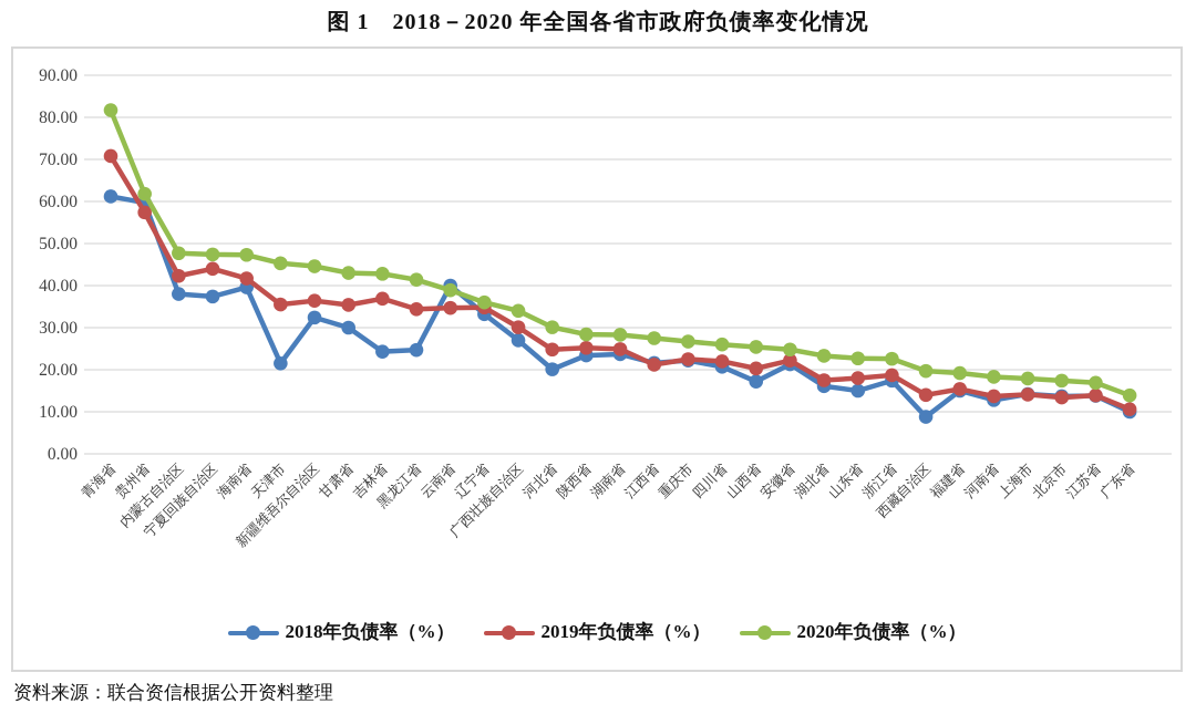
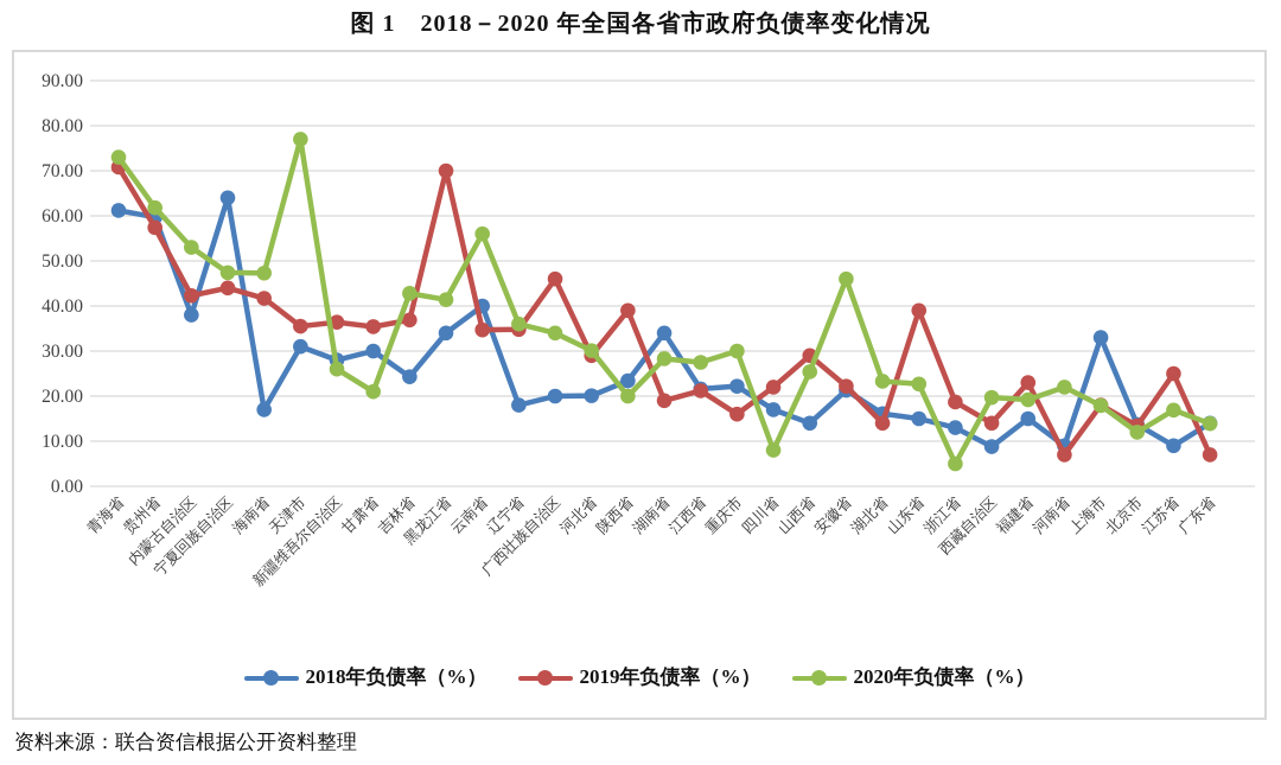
2020年负债率（%）/青海省: 82 -> 73
2020年负债率（%）/内蒙古自治区: 48 -> 53
2018年负债率（%）/宁夏回族自治区: 37 -> 64
2018年负债率（%）/海南省: 40 -> 17
2018年负债率（%）/天津市: 22 -> 31
2020年负债率（%）/天津市: 45 -> 77
2018年负债率（%）/新疆维吾尔自治区: 32 -> 28
2020年负债率（%）/新疆维吾尔自治区: 45 -> 26
2020年负债率（%）/甘肃省: 43 -> 21
2018年负债率（%）/黑龙江省: 25 -> 34
2019年负债率（%）/黑龙江省: 34 -> 70
2020年负债率（%）/云南省: 39 -> 56
2018年负债率（%）/辽宁省: 33 -> 18
2018年负债率（%）/广西壮族自治区: 27 -> 20
2019年负债率（%）/广西壮族自治区: 30 -> 46
2019年负债率（%）/河北省: 25 -> 29
2019年负债率（%）/陕西省: 25 -> 39
2020年负债率（%）/陕西省: 28 -> 20
2018年负债率（%）/湖南省: 24 -> 34
2019年负债率（%）/湖南省: 25 -> 19
2019年负债率（%）/重庆市: 22 -> 16
2020年负债率（%）/重庆市: 27 -> 30
2018年负债率（%）/四川省: 21 -> 17
2020年负债率（%）/四川省: 26 -> 8
2018年负债率（%）/山西省: 17 -> 14
2019年负债率（%）/山西省: 20 -> 29
2020年负债率（%）/安徽省: 25 -> 46
2019年负债率（%）/湖北省: 18 -> 14
2019年负债率（%）/山东省: 18 -> 39
2018年负债率（%）/浙江省: 17 -> 13
2020年负债率（%）/浙江省: 23 -> 5
2019年负债率（%）/福建省: 15 -> 23
2018年负债率（%）/河南省: 13 -> 9
2019年负债率（%）/河南省: 14 -> 7
2020年负债率（%）/河南省: 18 -> 22
2018年负债率（%）/上海市: 14 -> 33
2019年负债率（%）/上海市: 14 -> 18
2020年负债率（%）/北京市: 17 -> 12
2018年负债率（%）/江苏省: 14 -> 9
2019年负债率（%）/江苏省: 14 -> 25
2018年负债率（%）/广东省: 10 -> 14
2019年负债率（%）/广东省: 11 -> 7
